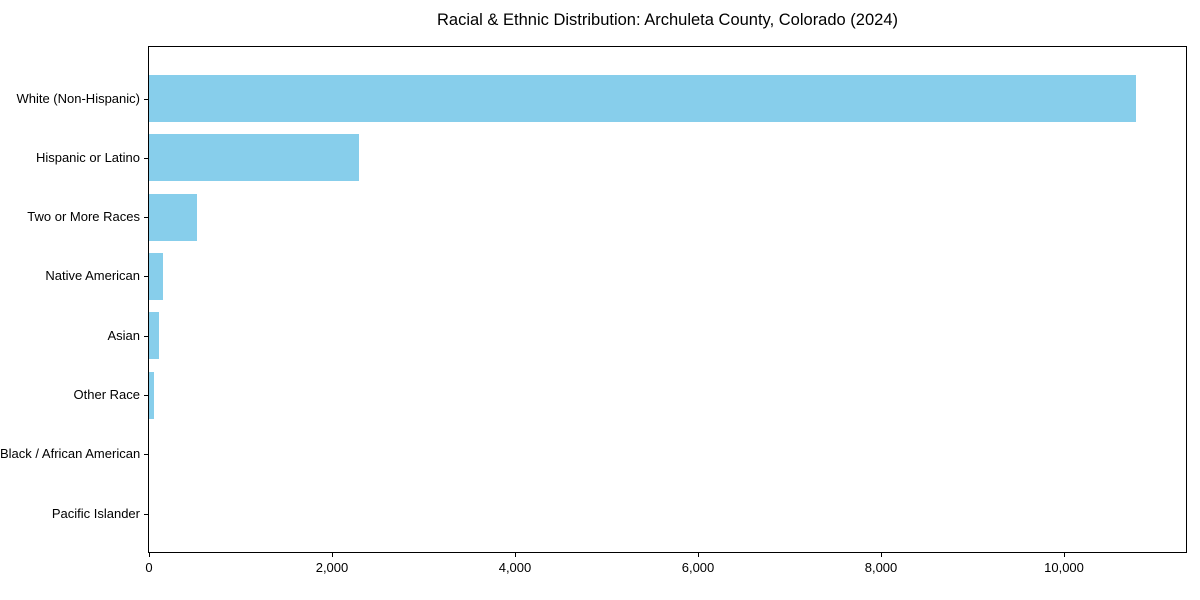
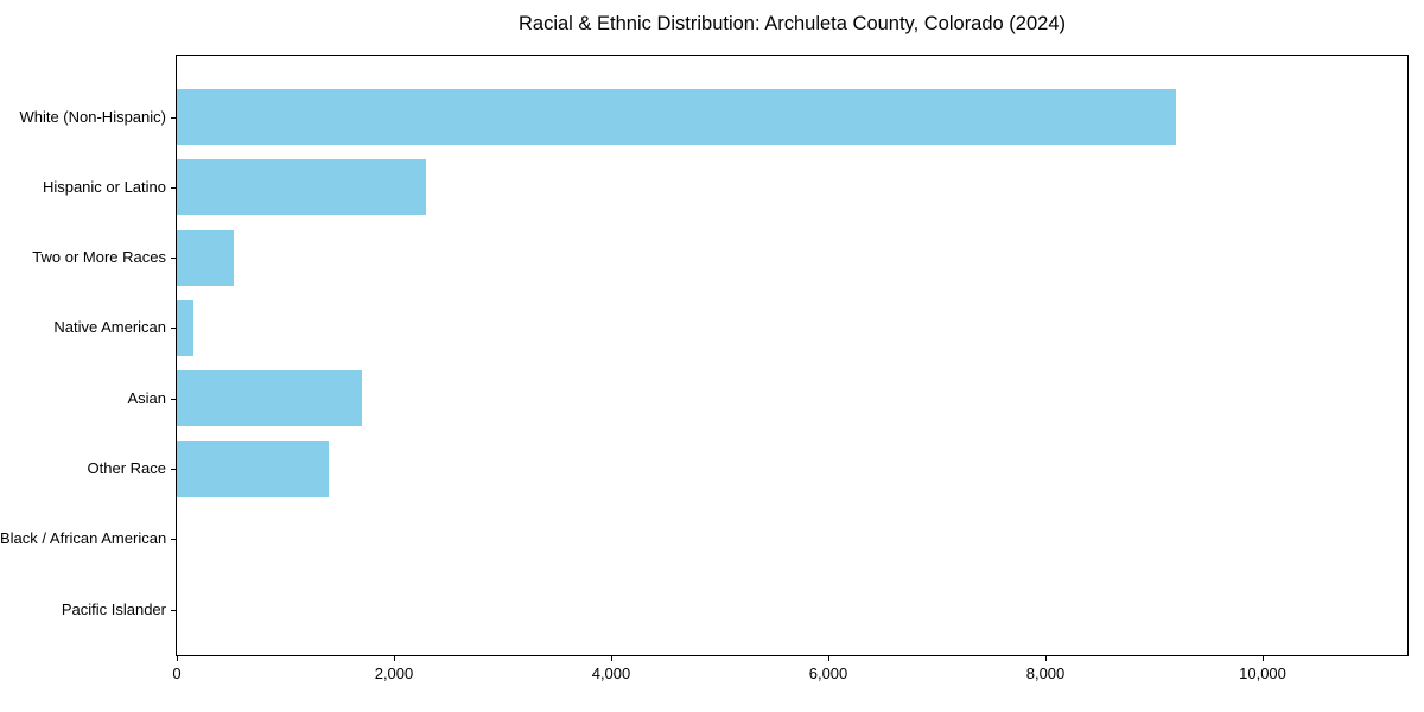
White (Non-Hispanic): 10800 -> 9200
Asian: 100 -> 1700
Other Race: 100 -> 1400
